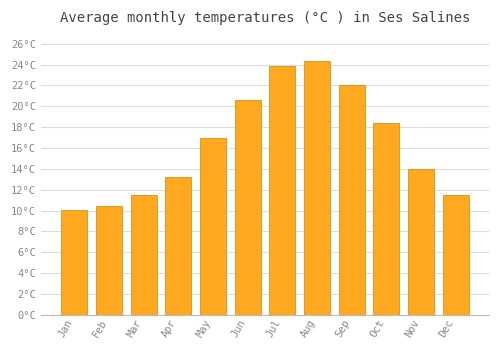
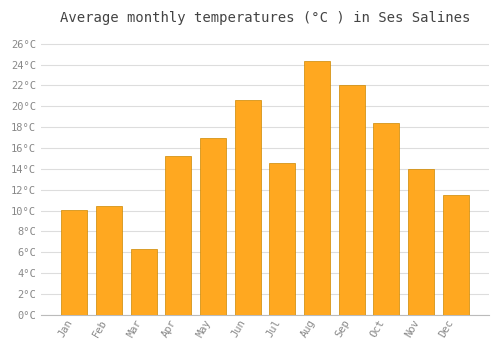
Mar: 11.5°C -> 6.3°C
Apr: 13.2°C -> 15.2°C
Jul: 23.9°C -> 14.6°C
